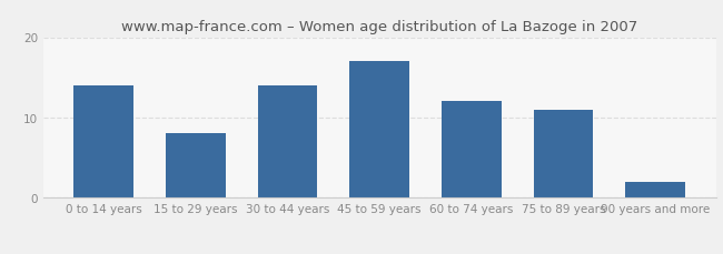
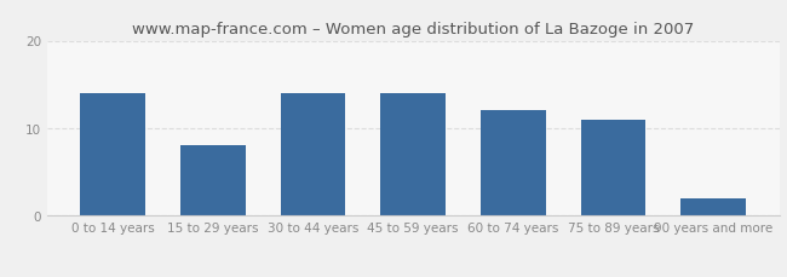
45 to 59 years: 17 -> 14
